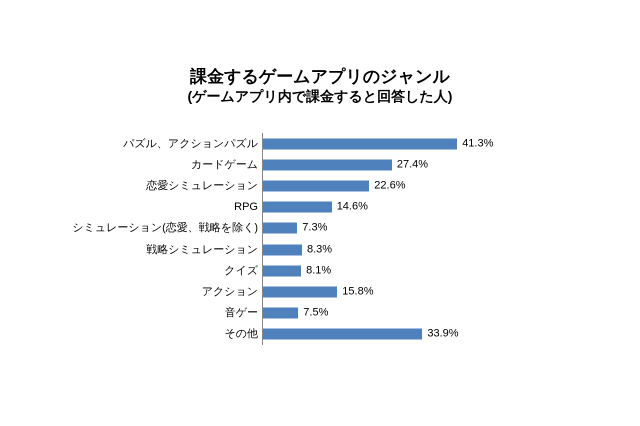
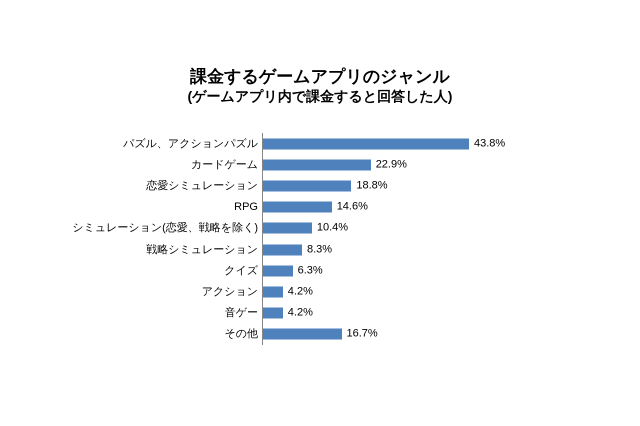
パズル、アクションパズル: 41.3% -> 43.8%
カードゲーム: 27.4% -> 22.9%
恋愛シミュレーション: 22.6% -> 18.8%
シミュレーション(恋愛、戦略を除く): 7.3% -> 10.4%
クイズ: 8.1% -> 6.3%
アクション: 15.8% -> 4.2%
音ゲー: 7.5% -> 4.2%
その他: 33.9% -> 16.7%
